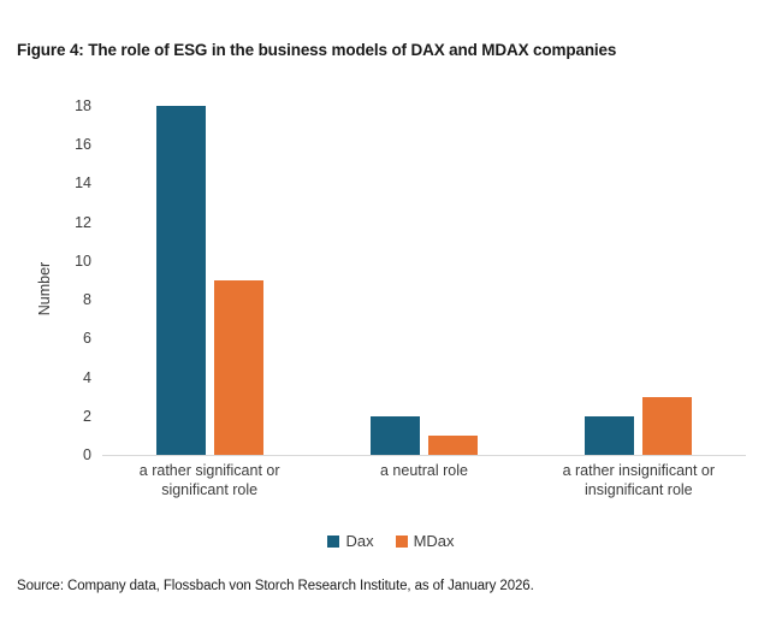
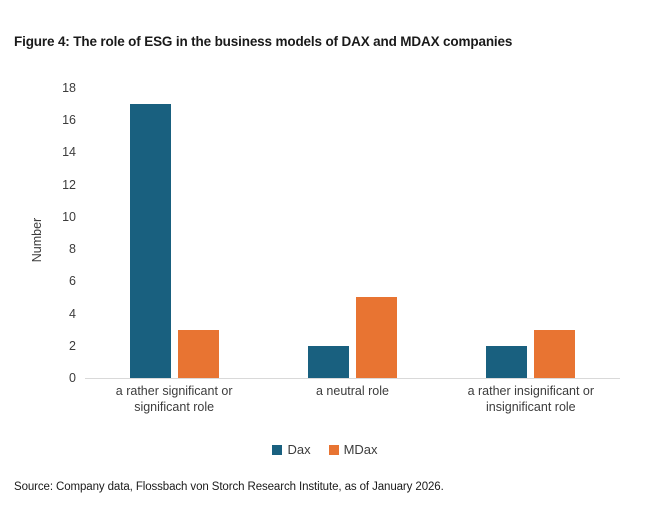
Dax/a rather significant or significant role: 18 -> 17
MDax/a rather significant or significant role: 9 -> 3
MDax/a neutral role: 1 -> 5
